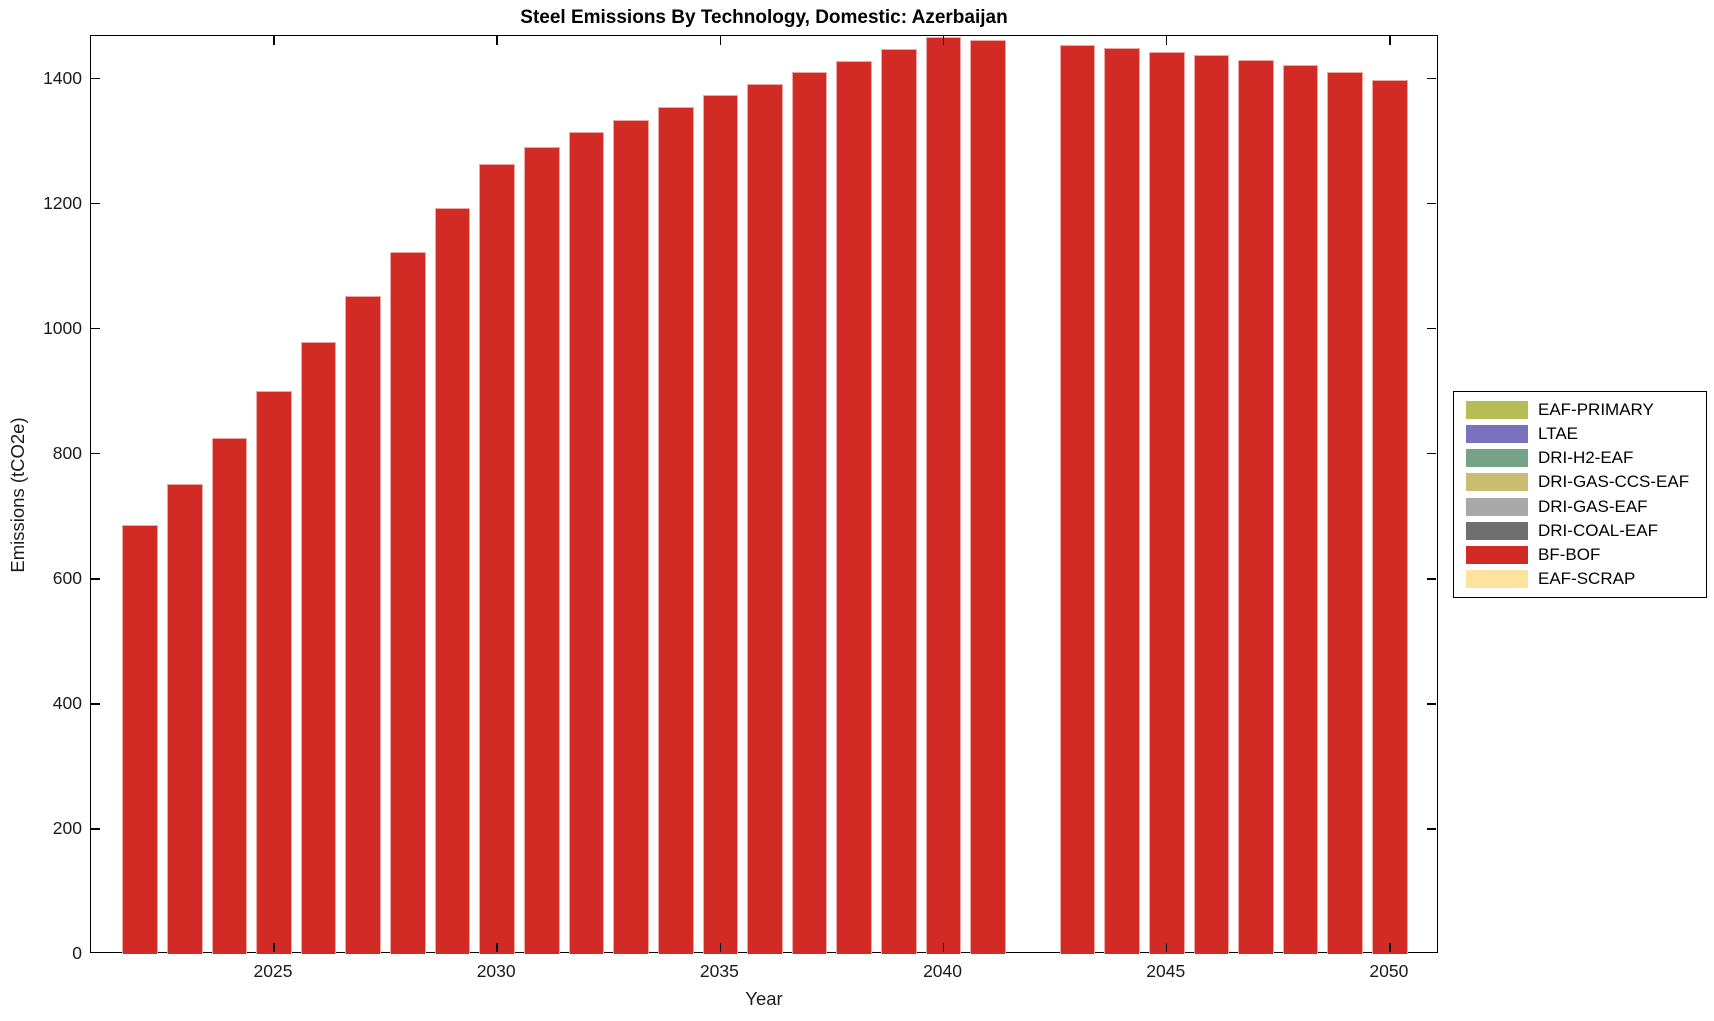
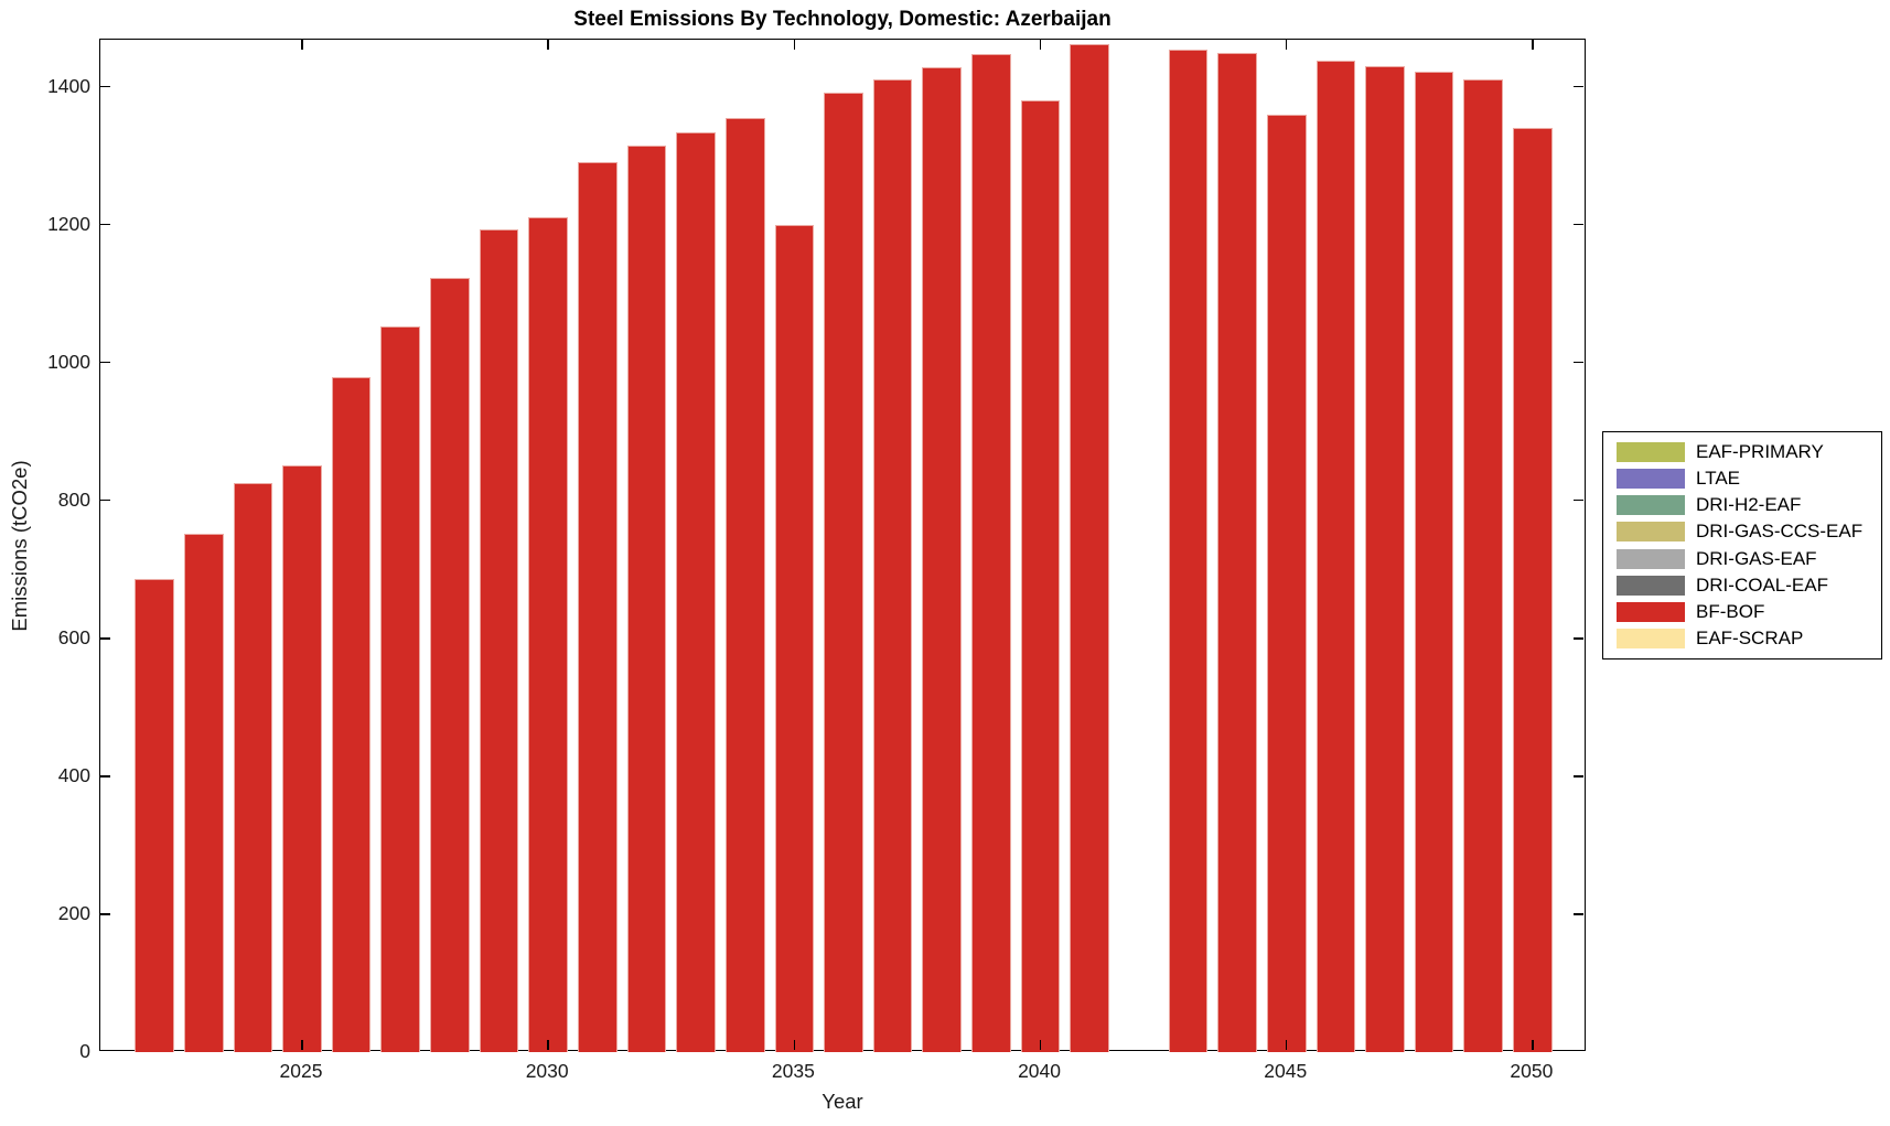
2025: 900 -> 850
2030: 1260 -> 1210
2035: 1370 -> 1200
2040: 1470 -> 1380
2045: 1440 -> 1360
2050: 1400 -> 1340
